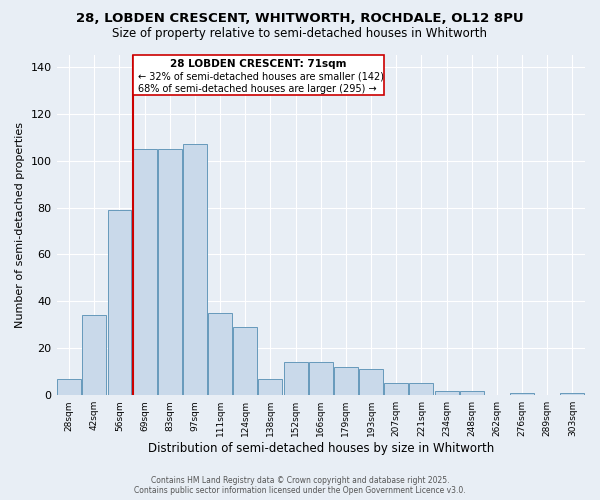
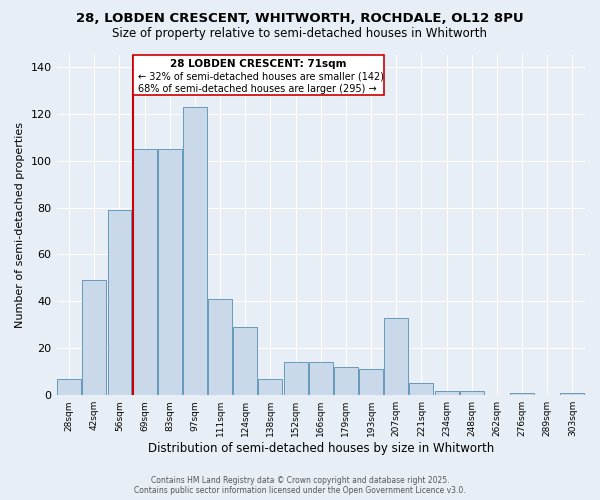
42sqm: 34 -> 49
97sqm: 107 -> 123
111sqm: 35 -> 41
207sqm: 5 -> 33
